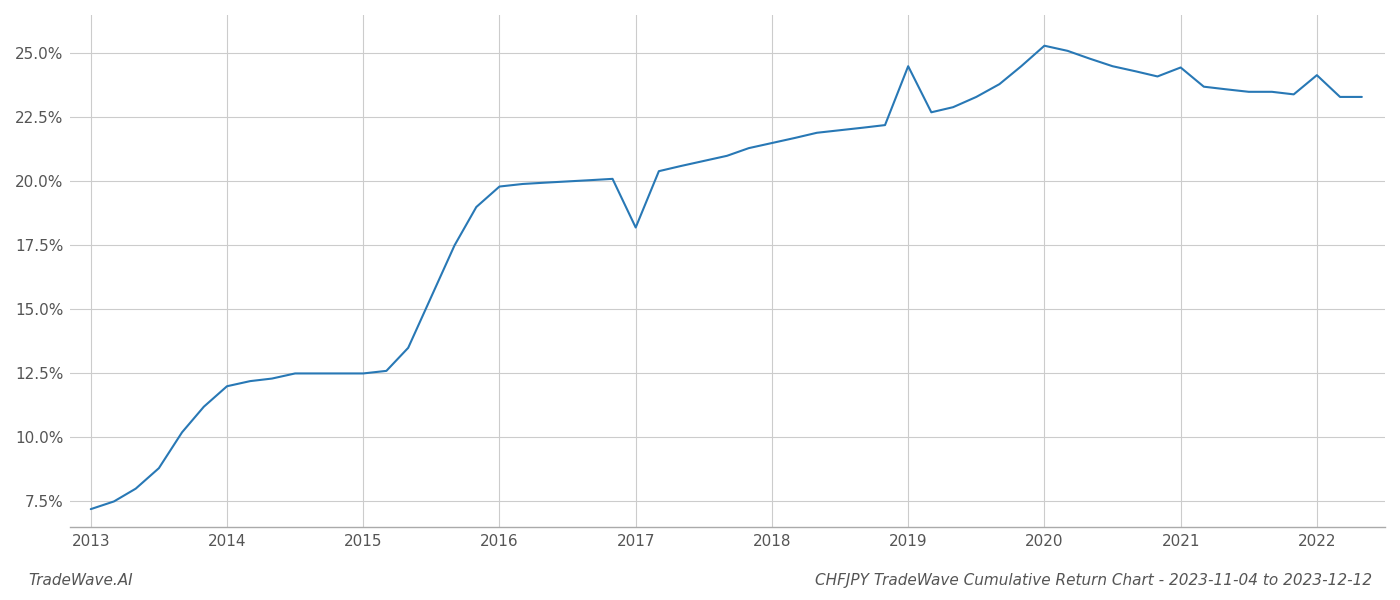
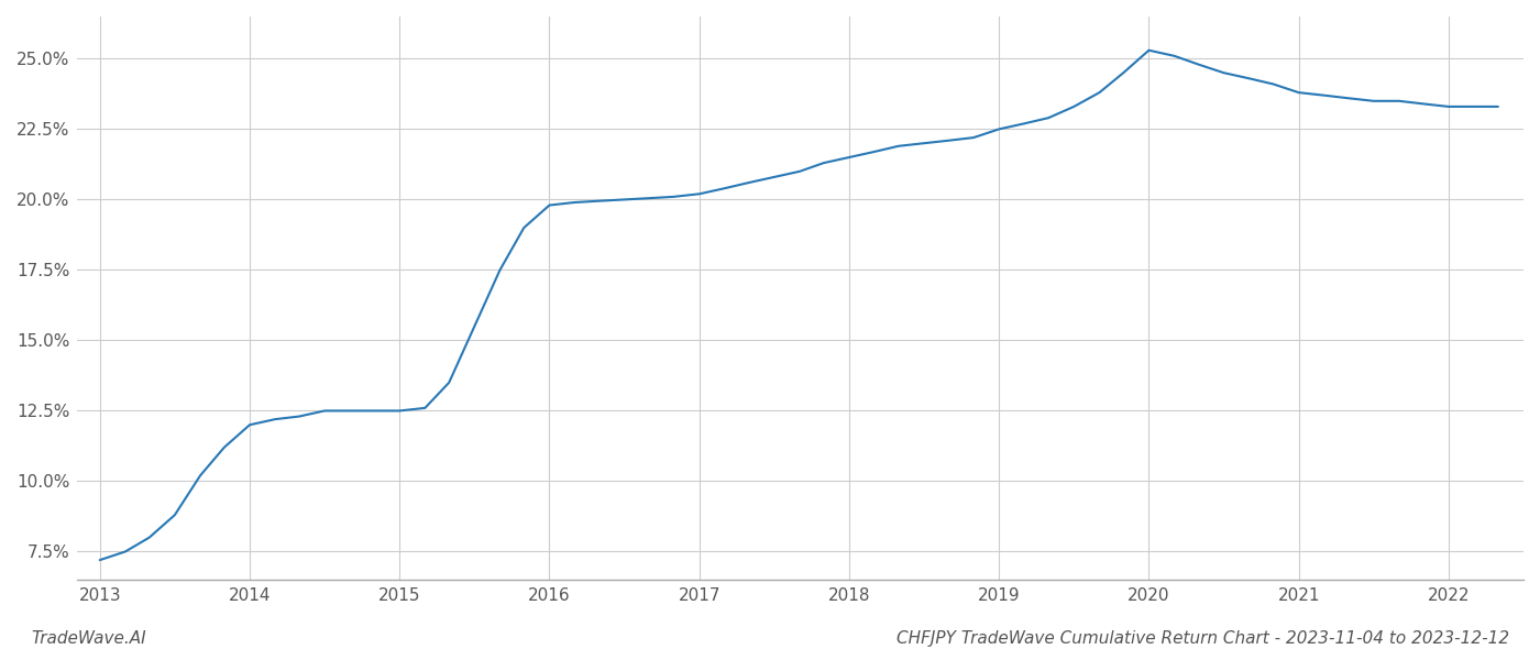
2017: 18.20% -> 20.20%
2019: 24.50% -> 22.50%
2021: 24.45% -> 23.80%
2022: 24.15% -> 23.30%
